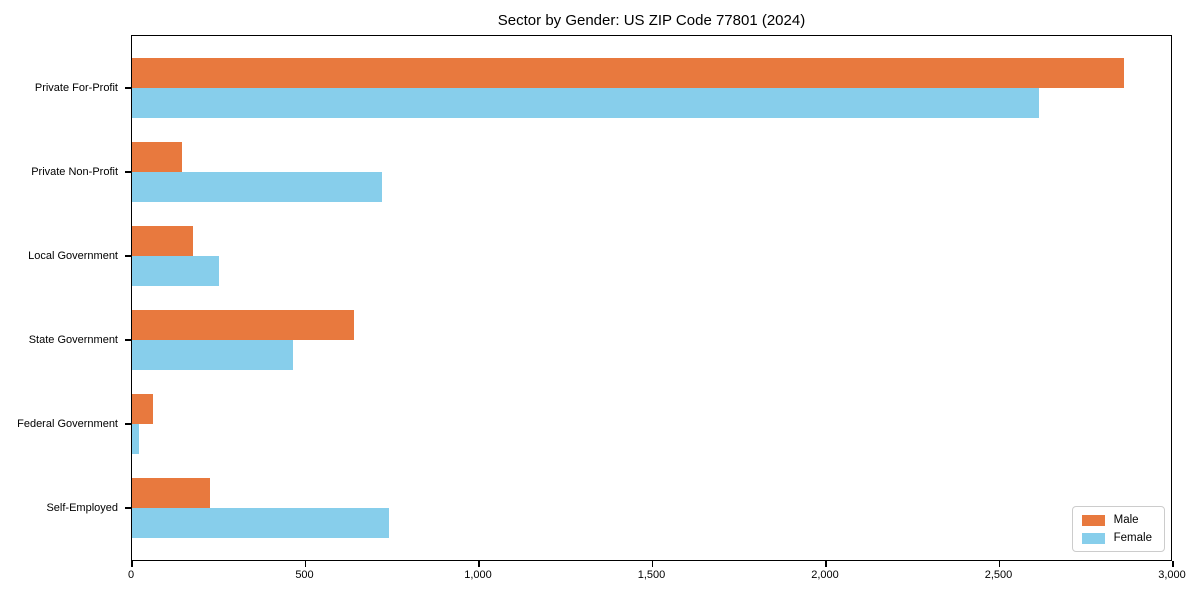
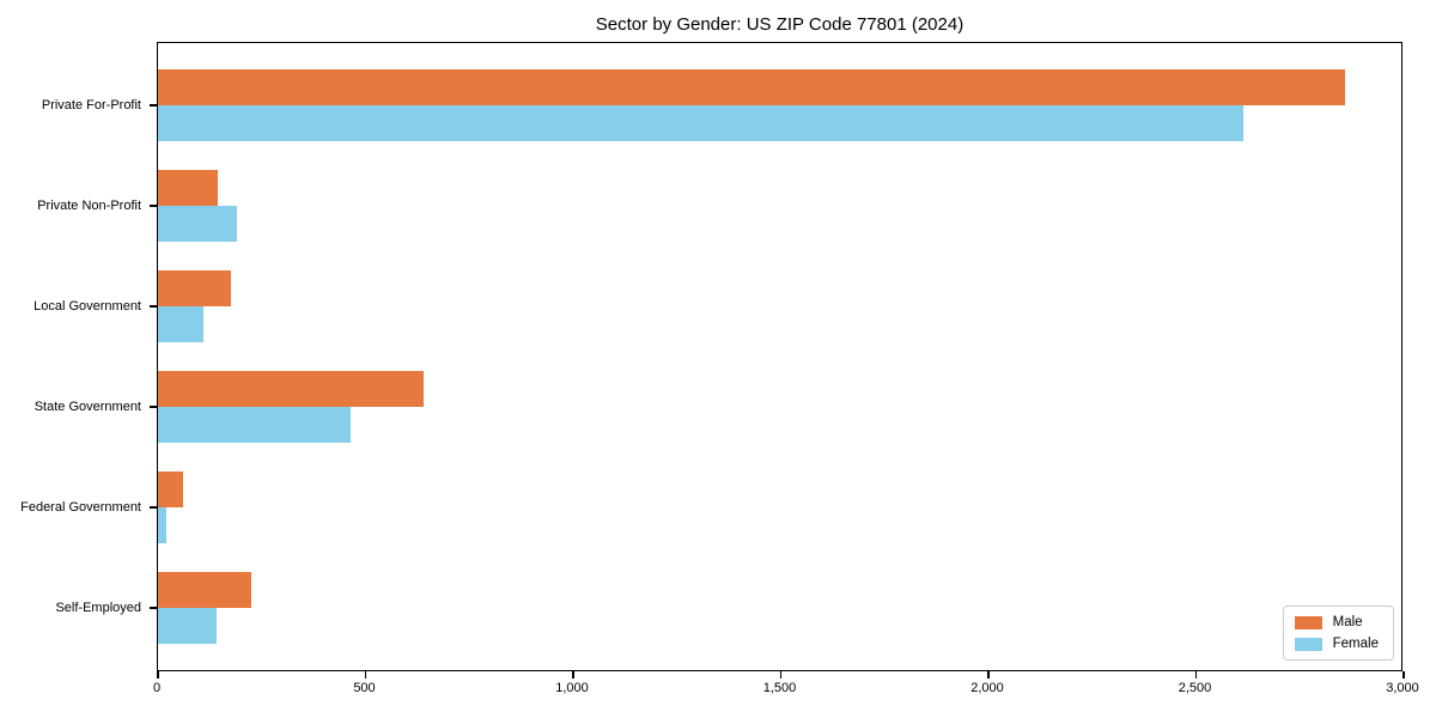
Female/Private Non-Profit: 720 -> 190
Female/Local Government: 250 -> 110
Female/Self-Employed: 740 -> 140
